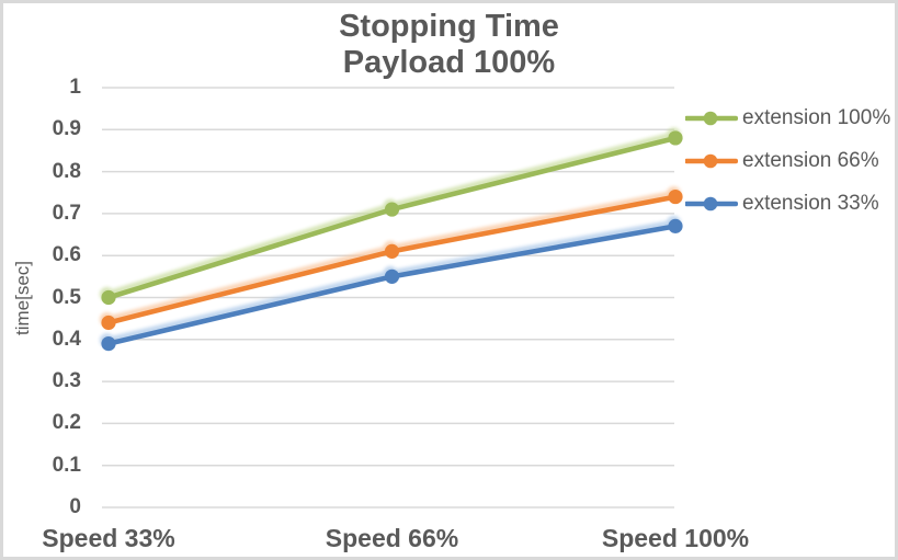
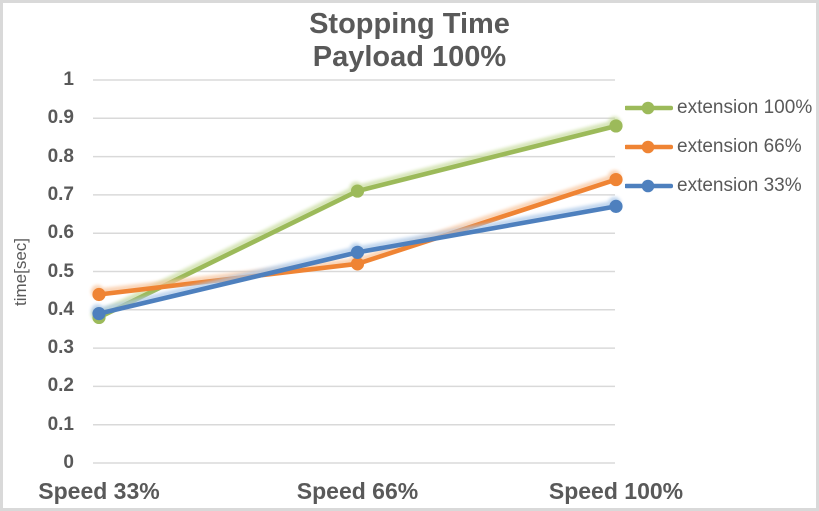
extension 100%/Speed 33%: 0.50 -> 0.38
extension 66%/Speed 66%: 0.61 -> 0.52
